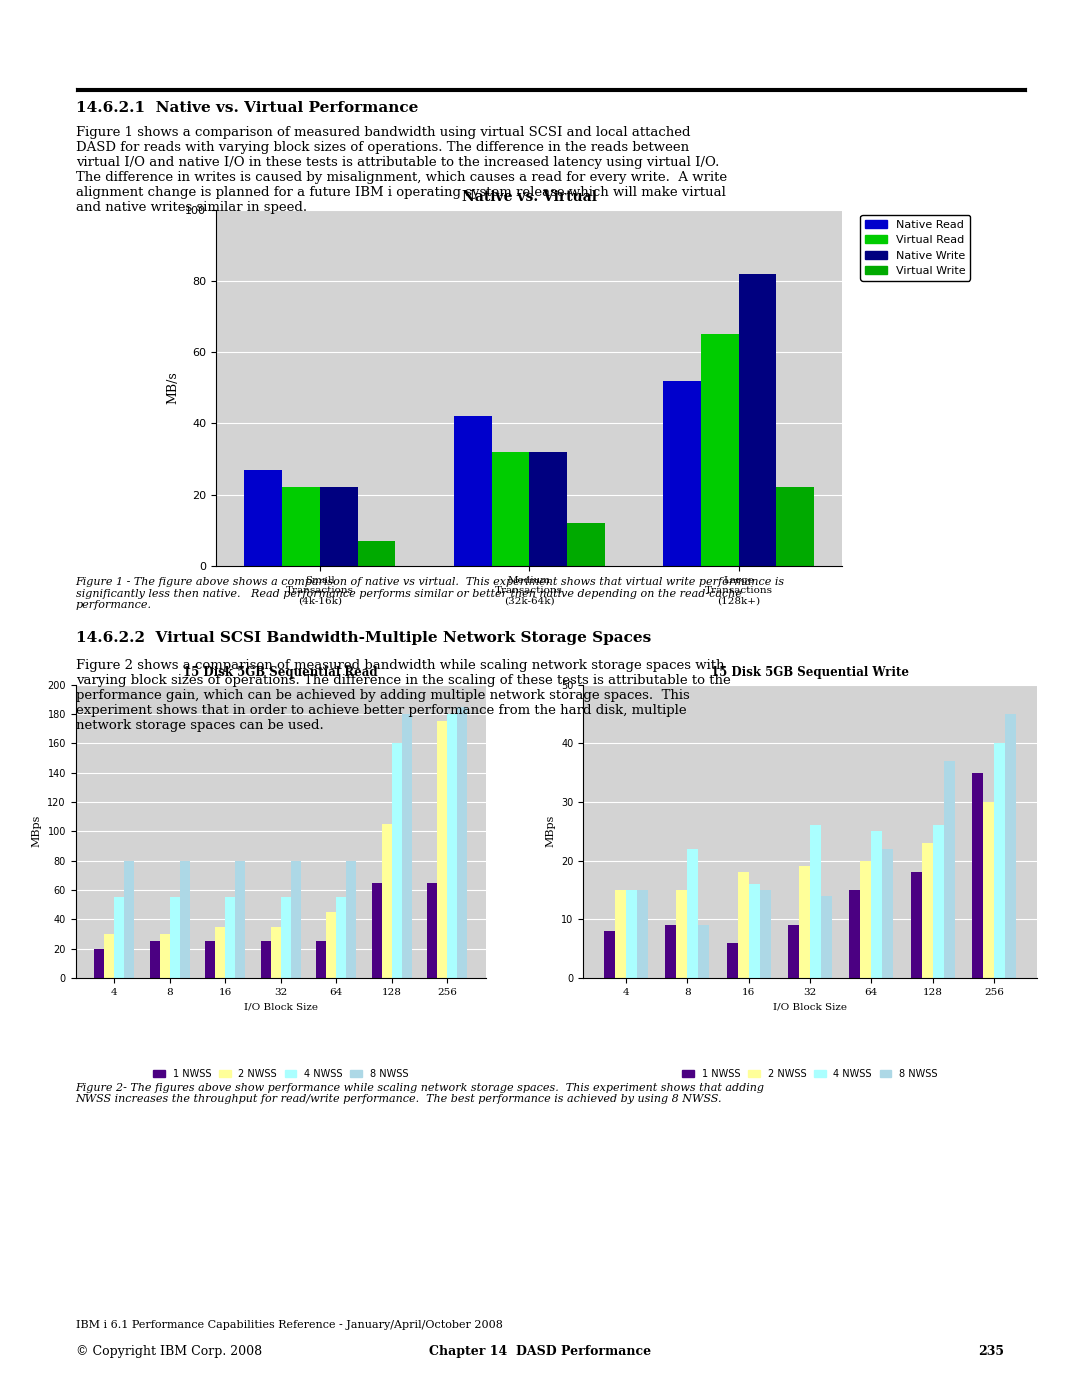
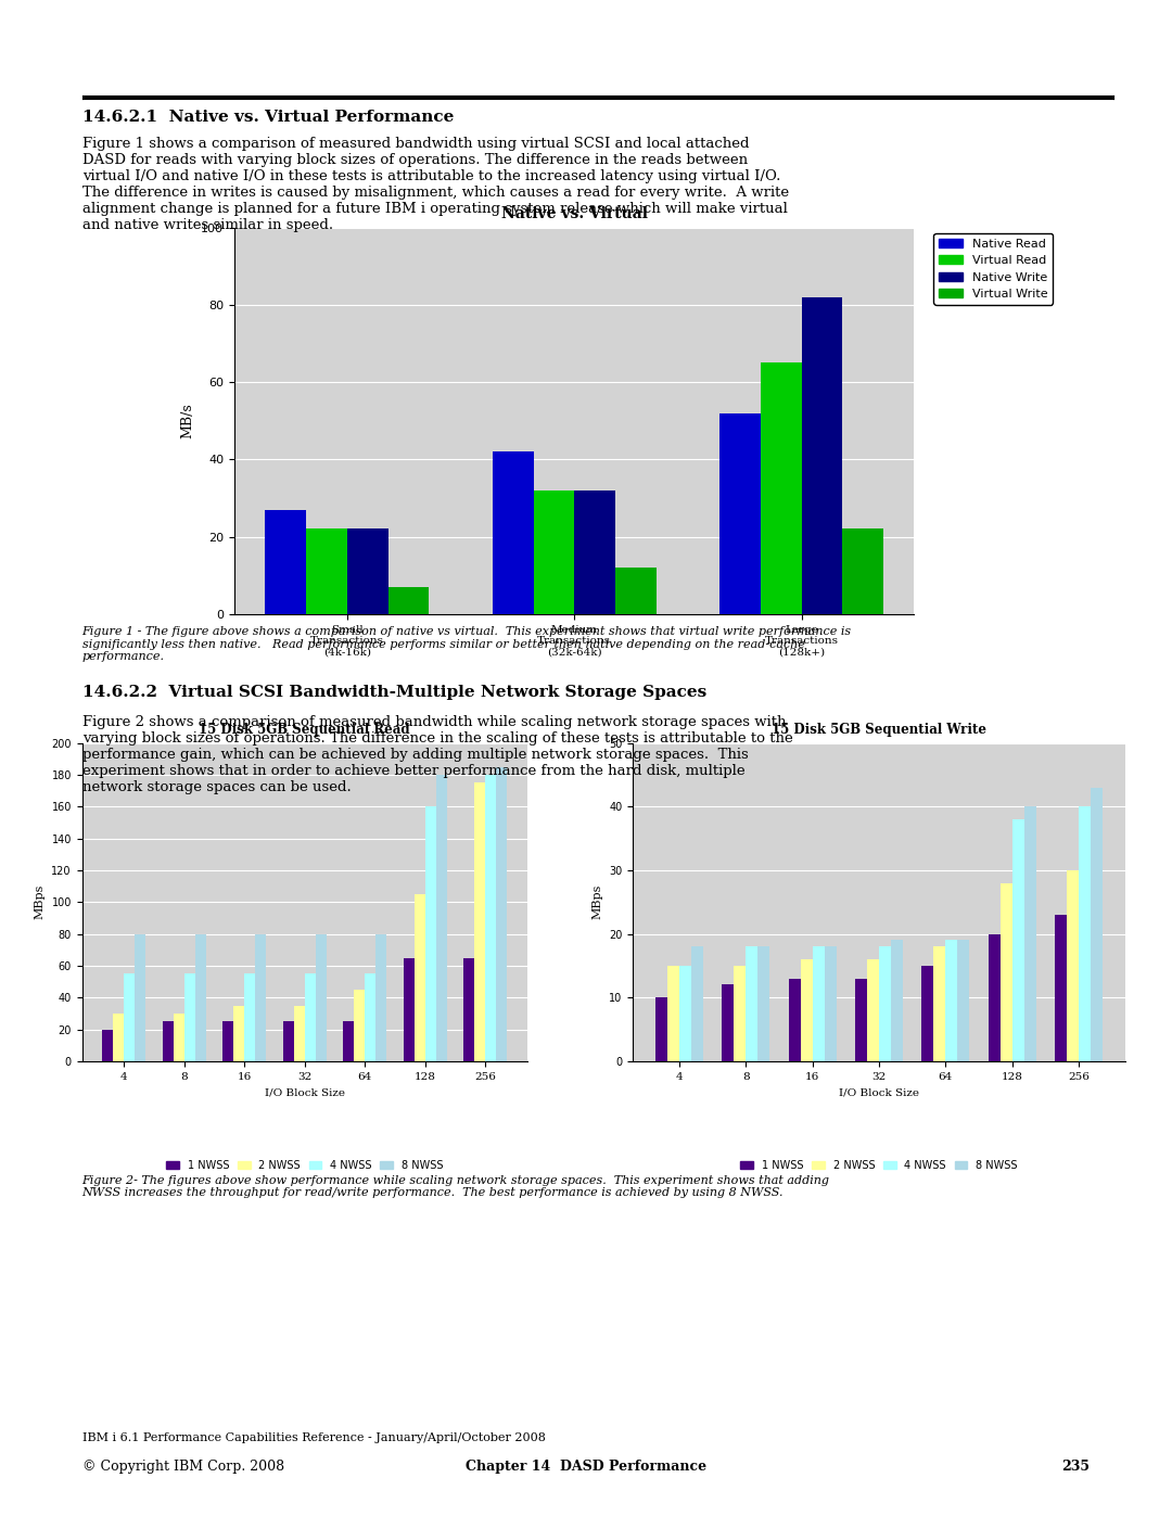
15 Disk 5GB Sequential Write/1 NWSS/4: 8 -> 10
15 Disk 5GB Sequential Write/8 NWSS/4: 15 -> 18
15 Disk 5GB Sequential Write/1 NWSS/8: 9 -> 12
15 Disk 5GB Sequential Write/4 NWSS/8: 22 -> 18
15 Disk 5GB Sequential Write/8 NWSS/8: 9 -> 18
15 Disk 5GB Sequential Write/1 NWSS/16: 6 -> 13
15 Disk 5GB Sequential Write/2 NWSS/16: 18 -> 16
15 Disk 5GB Sequential Write/4 NWSS/16: 16 -> 18
15 Disk 5GB Sequential Write/8 NWSS/16: 15 -> 18
15 Disk 5GB Sequential Write/1 NWSS/32: 9 -> 13
15 Disk 5GB Sequential Write/2 NWSS/32: 19 -> 16
15 Disk 5GB Sequential Write/4 NWSS/32: 26 -> 18
15 Disk 5GB Sequential Write/8 NWSS/32: 14 -> 19
15 Disk 5GB Sequential Write/2 NWSS/64: 20 -> 18
15 Disk 5GB Sequential Write/4 NWSS/64: 25 -> 19
15 Disk 5GB Sequential Write/8 NWSS/64: 22 -> 19
15 Disk 5GB Sequential Write/1 NWSS/128: 18 -> 20
15 Disk 5GB Sequential Write/2 NWSS/128: 23 -> 28
15 Disk 5GB Sequential Write/4 NWSS/128: 26 -> 38
15 Disk 5GB Sequential Write/8 NWSS/128: 37 -> 40
15 Disk 5GB Sequential Write/1 NWSS/256: 35 -> 23
15 Disk 5GB Sequential Write/8 NWSS/256: 45 -> 43
